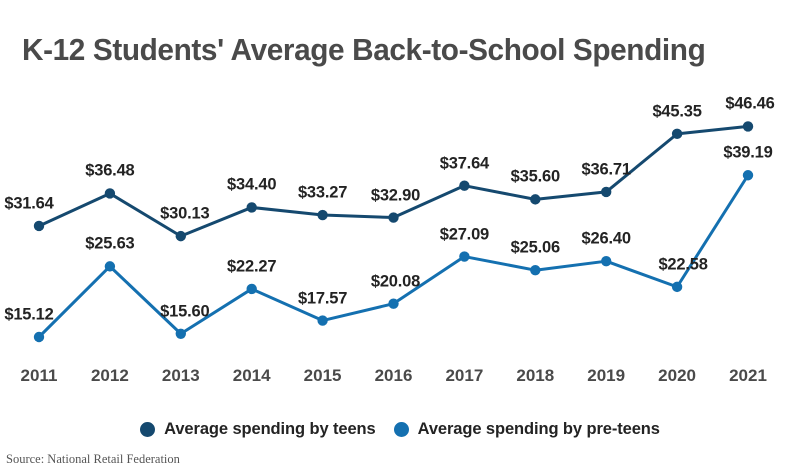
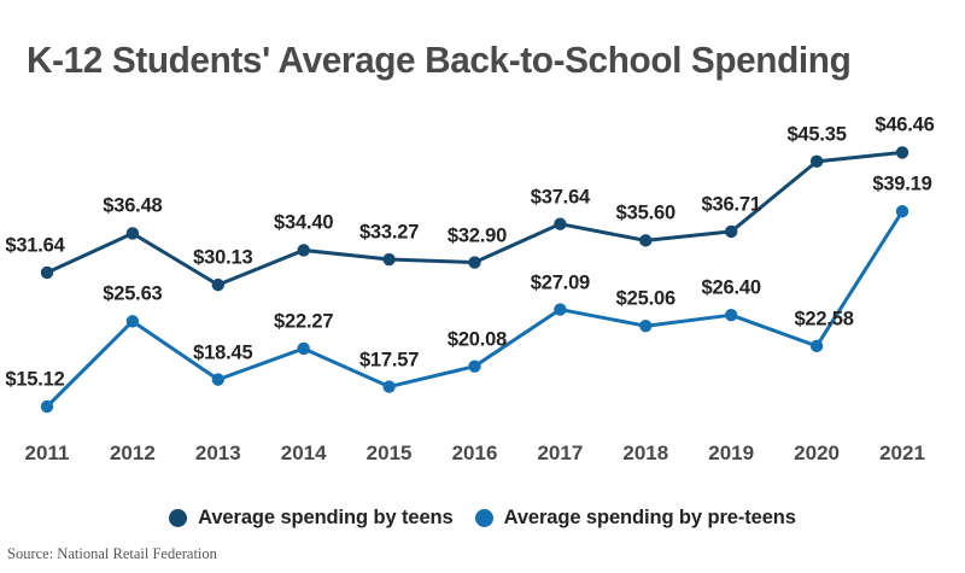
Average spending by pre-teens/2013: $15.60 -> $18.45
